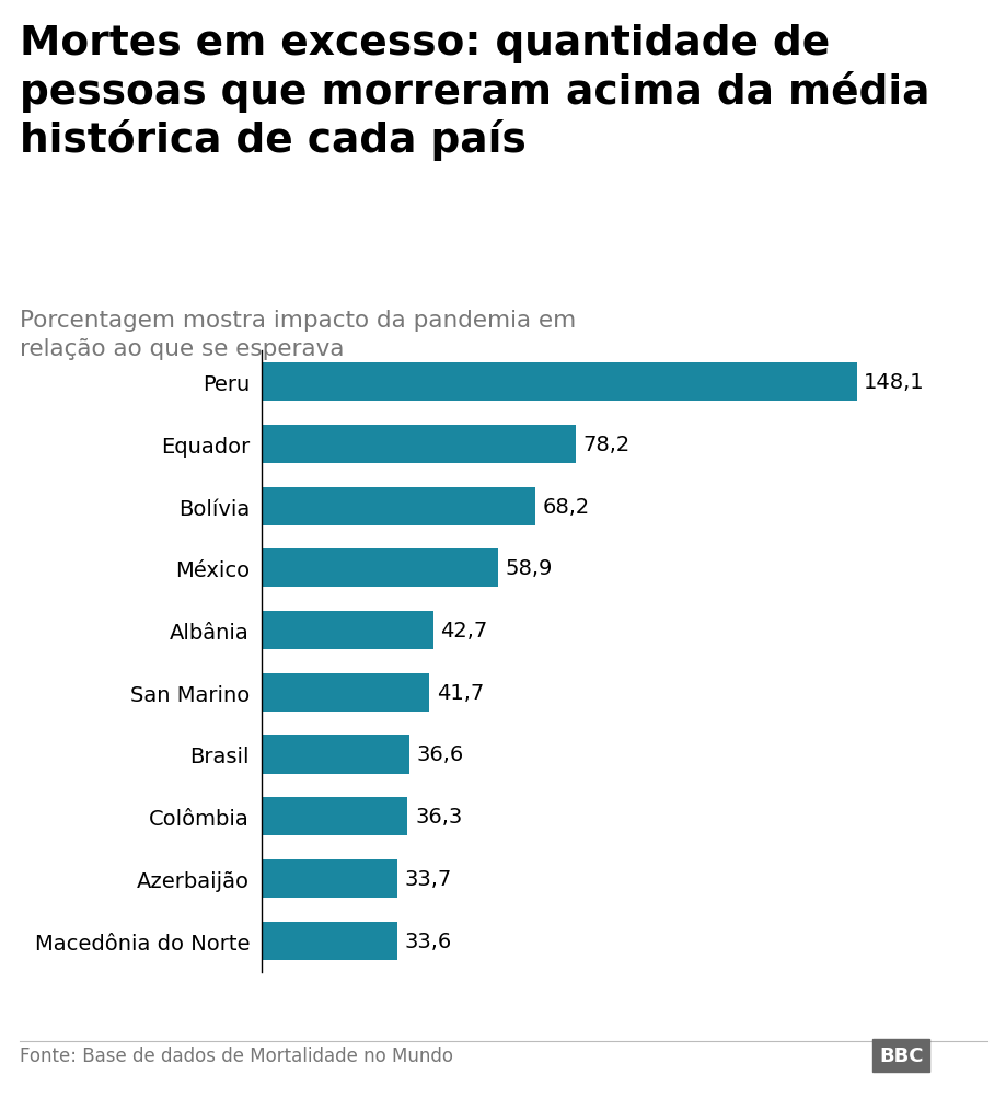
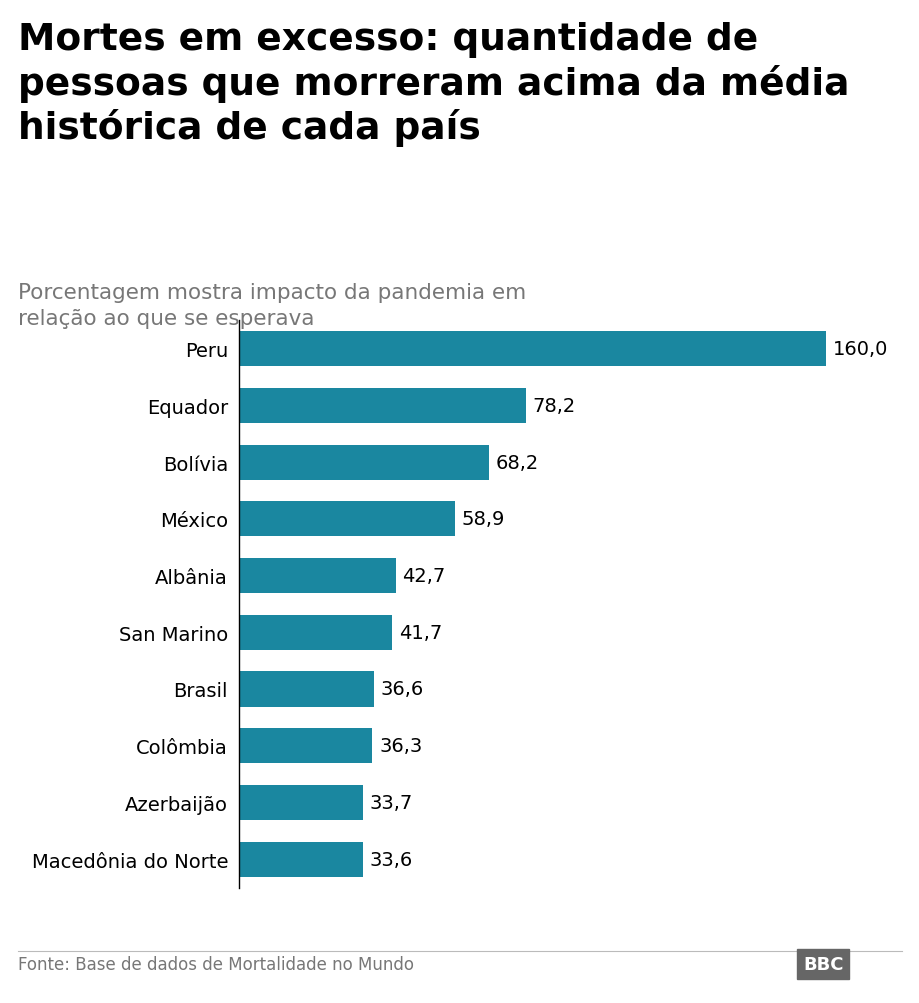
Peru: 148,1 -> 160,0
